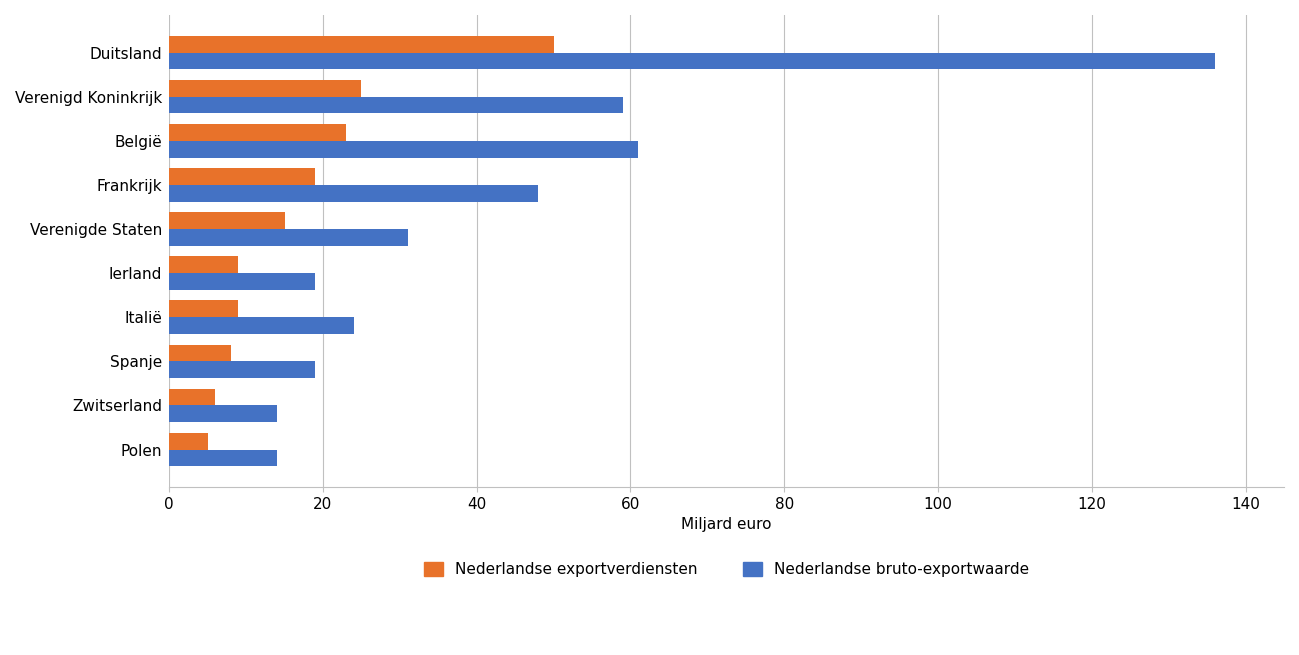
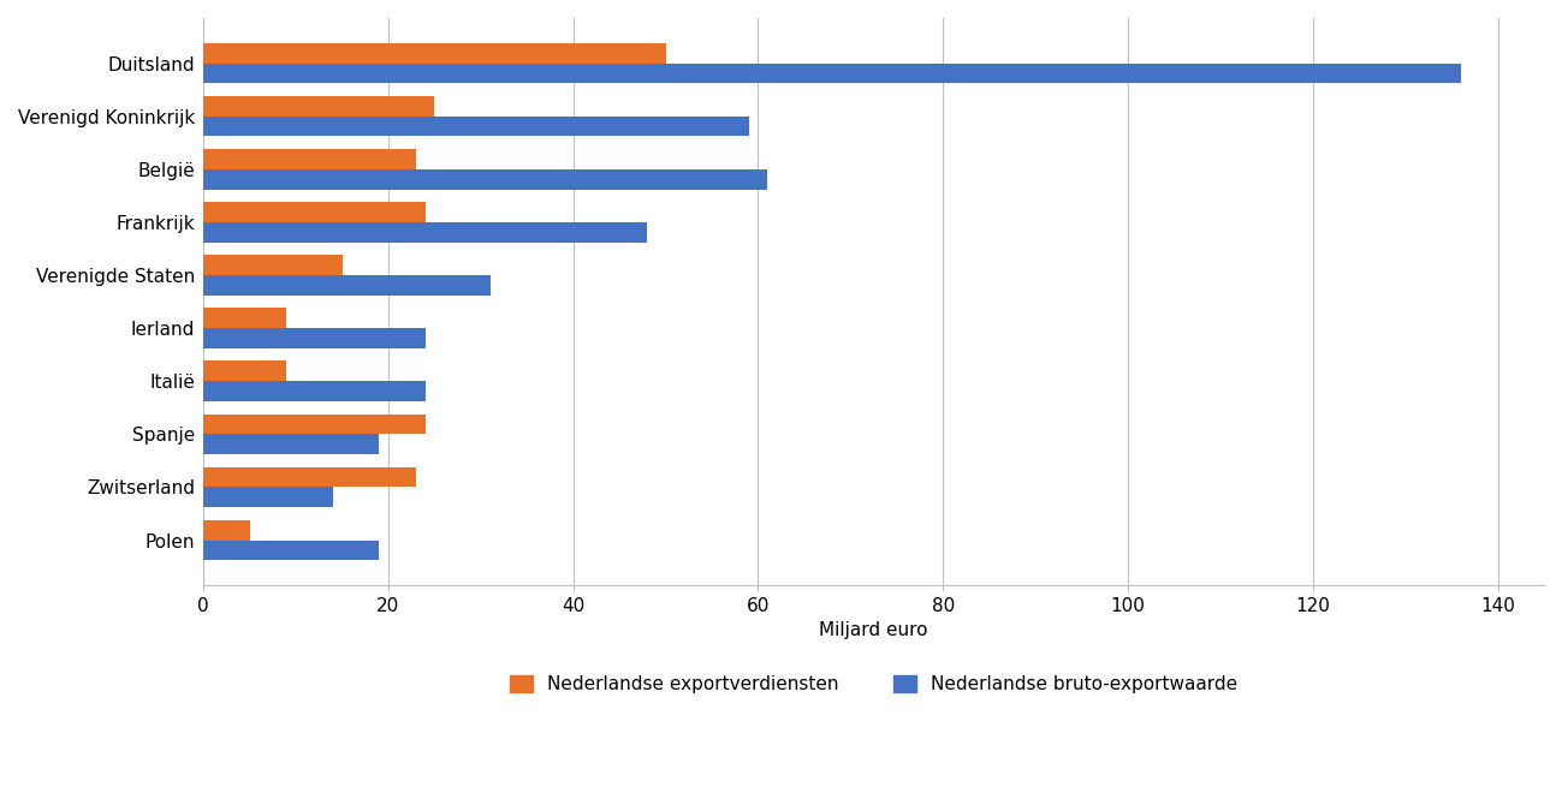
Nederlandse exportverdiensten/Frankrijk: 19 -> 24
Nederlandse bruto-exportwaarde/Ierland: 19 -> 24
Nederlandse exportverdiensten/Spanje: 8 -> 24
Nederlandse exportverdiensten/Zwitserland: 6 -> 23
Nederlandse bruto-exportwaarde/Polen: 14 -> 19
